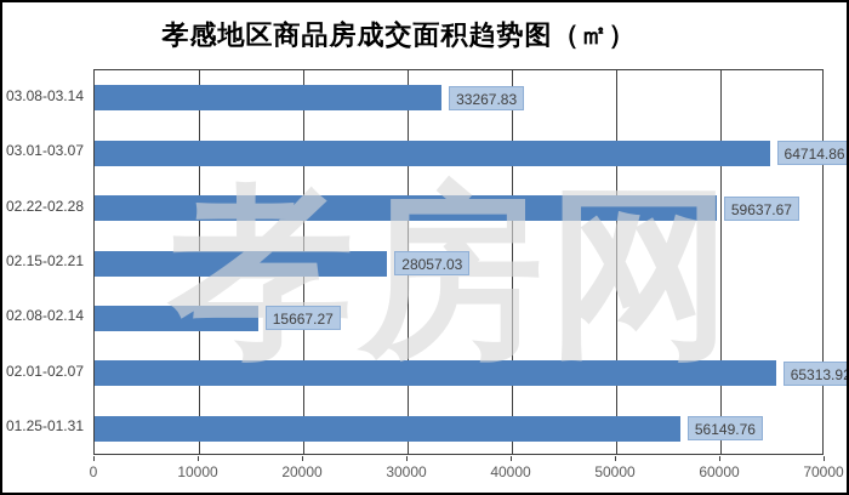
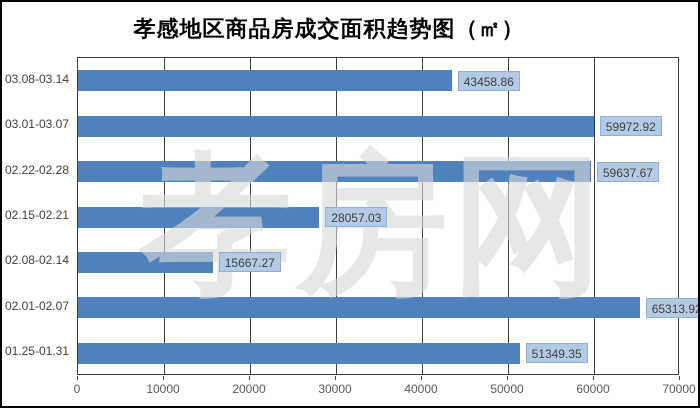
03.08-03.14: 33267.83 -> 43458.86
03.01-03.07: 64714.86 -> 59972.92
01.25-01.31: 56149.76 -> 51349.35
